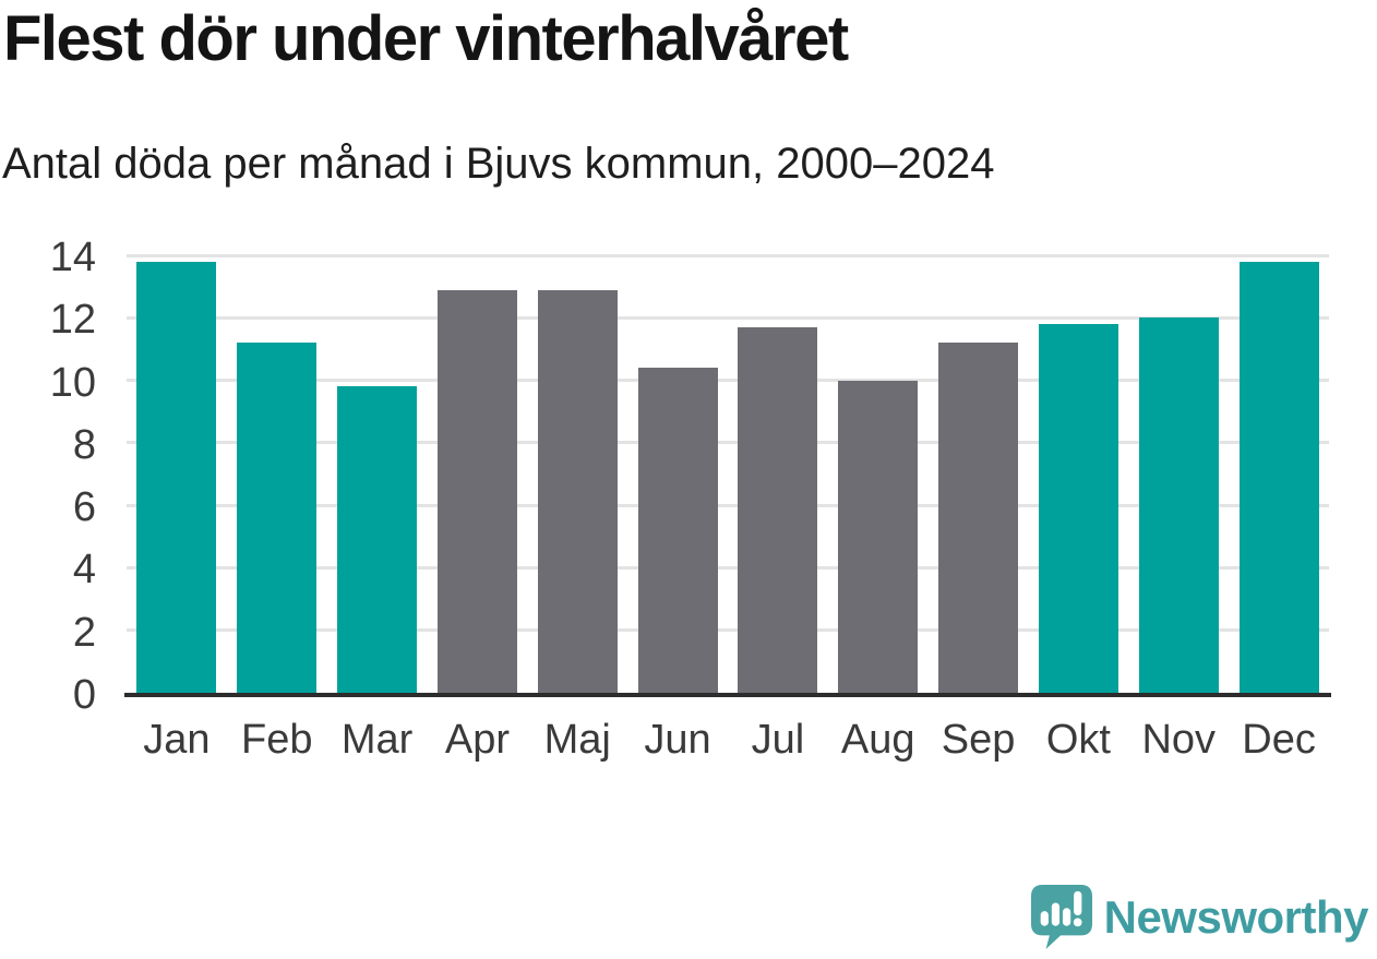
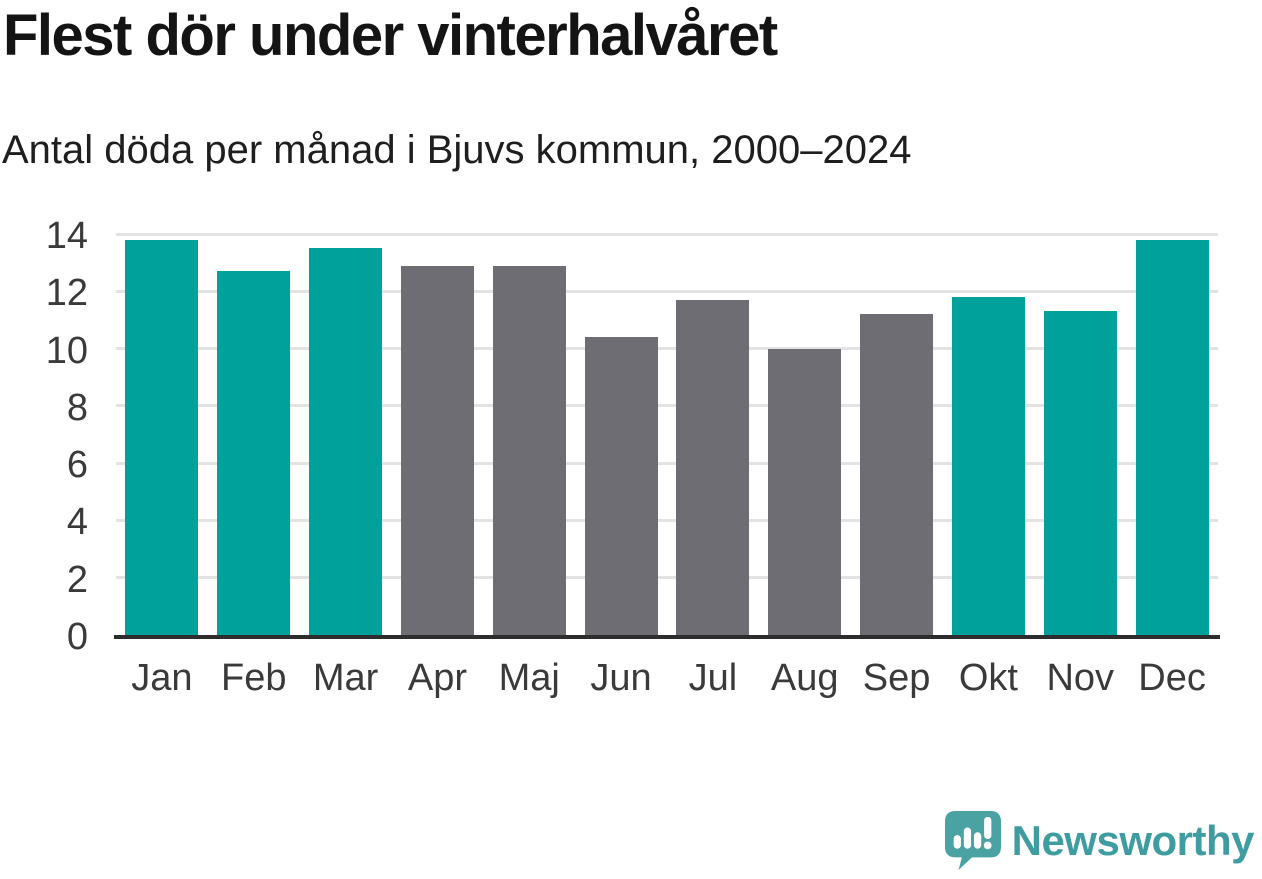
Feb: 11.2 -> 12.7
Mar: 9.8 -> 13.5
Nov: 12.0 -> 11.3
